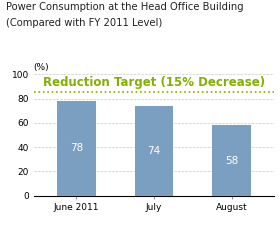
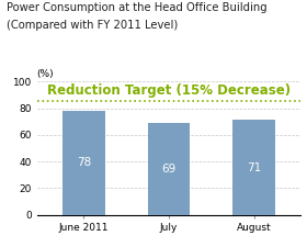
July: 74 -> 69
August: 58 -> 71
